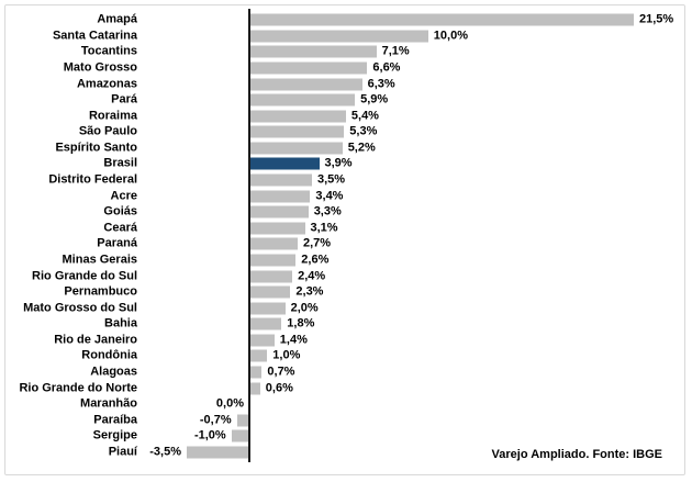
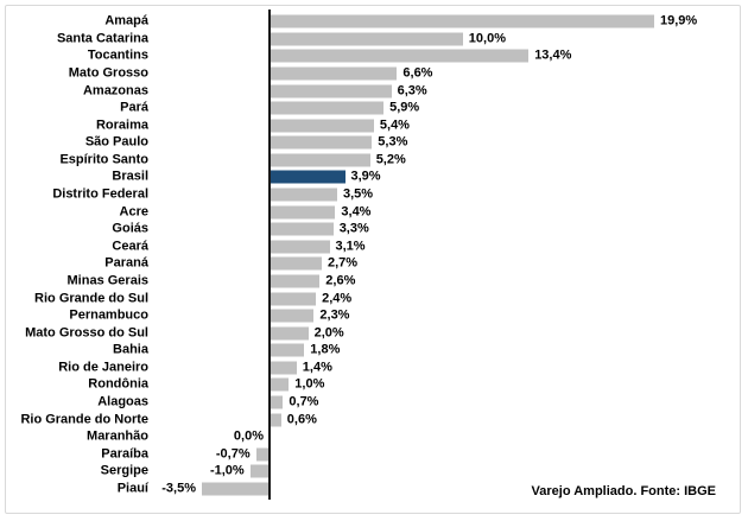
Amapá: 21,5% -> 19,9%
Tocantins: 7,1% -> 13,4%
